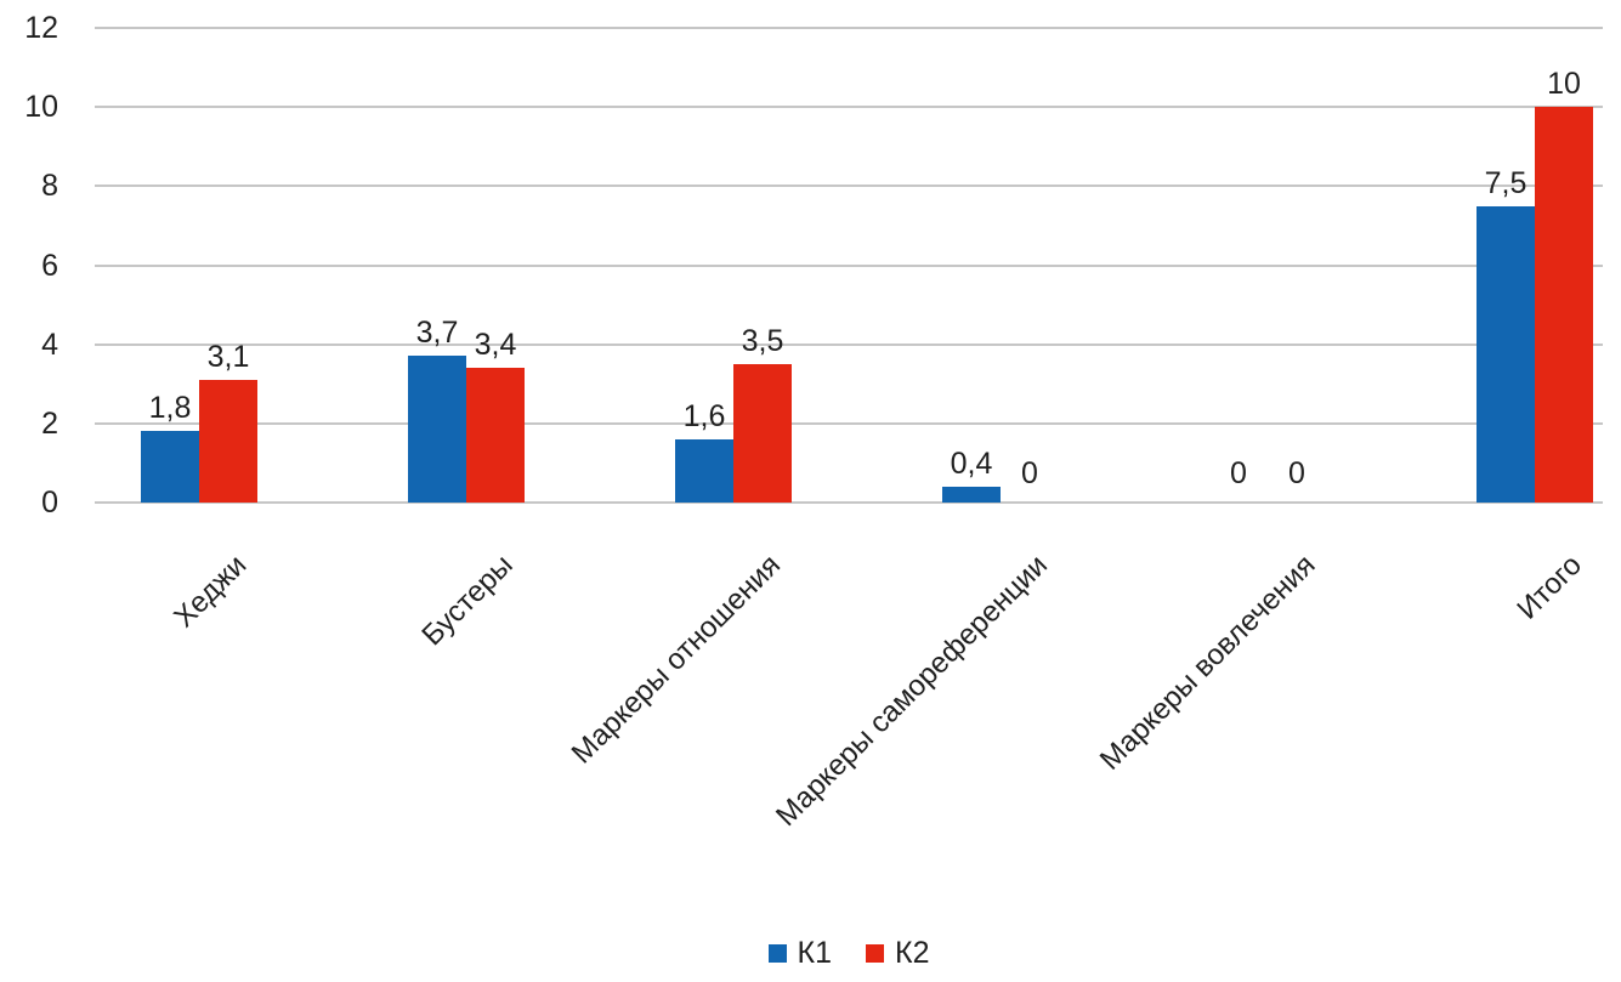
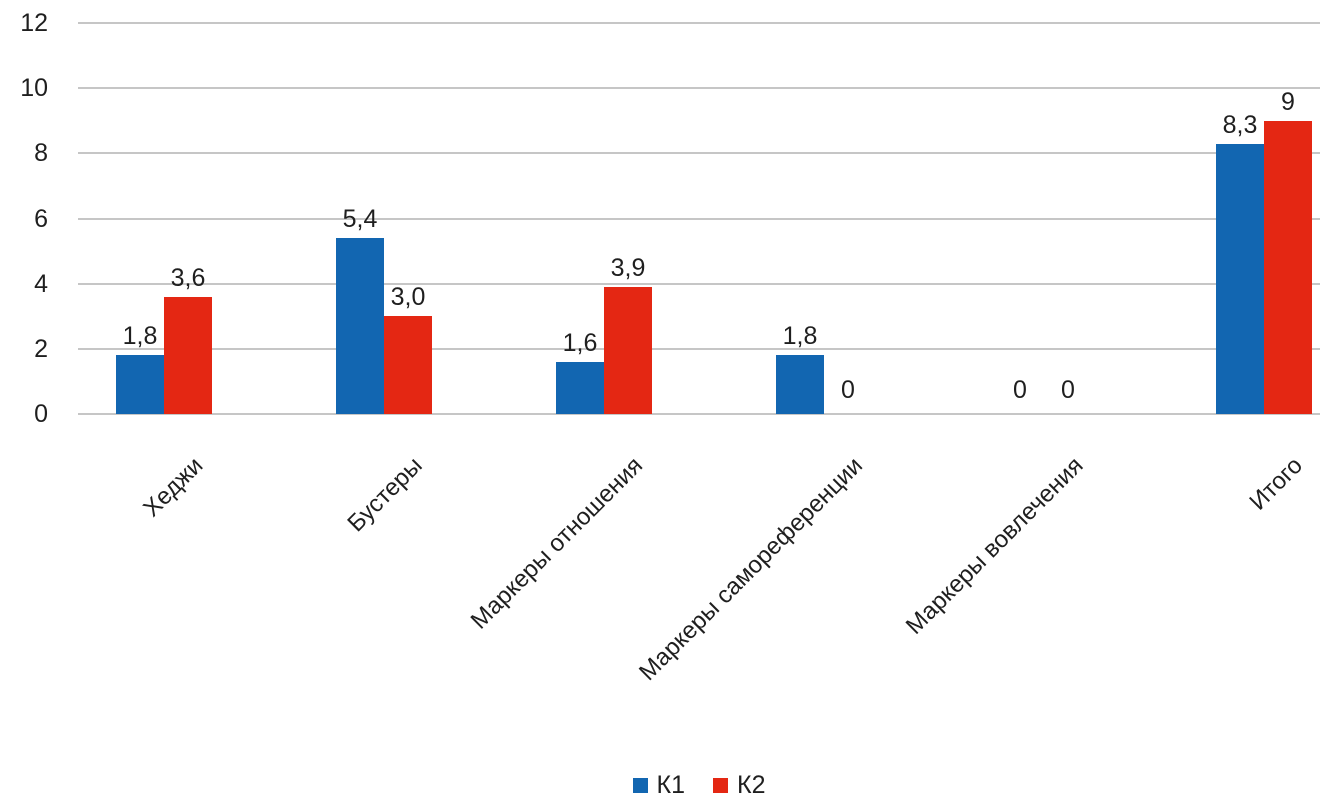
К2/Хеджи: 3,1 -> 3,6
К1/Бустеры: 3,7 -> 5,4
К2/Бустеры: 3,4 -> 3,0
К2/Маркеры отношения: 3,5 -> 3,9
К1/Маркеры самореференции: 0,4 -> 1,8
К1/Итого: 7,5 -> 8,3
К2/Итого: 10 -> 9
